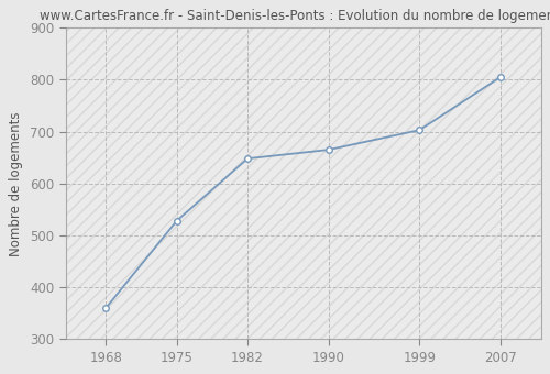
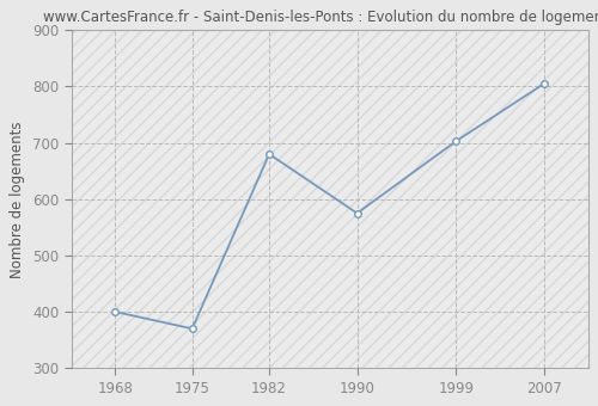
1968: 360 -> 400
1975: 528 -> 370
1982: 648 -> 680
1990: 665 -> 575
